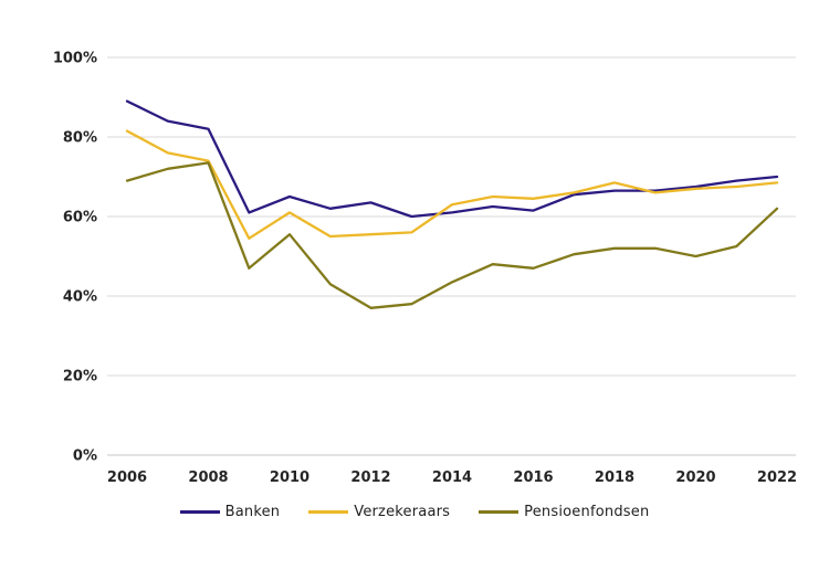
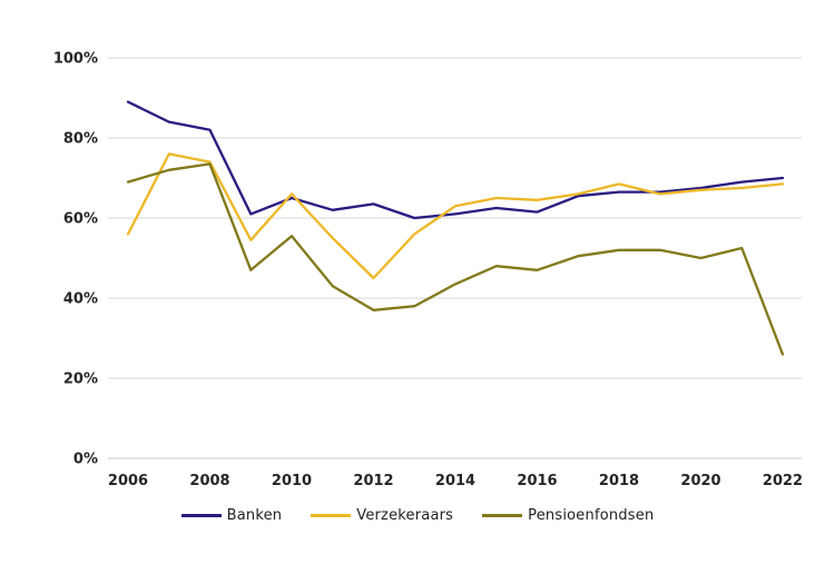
Verzekeraars/2006: 82% -> 56%
Verzekeraars/2010: 61% -> 66%
Verzekeraars/2012: 56% -> 45%
Pensioenfondsen/2022: 62% -> 26%
